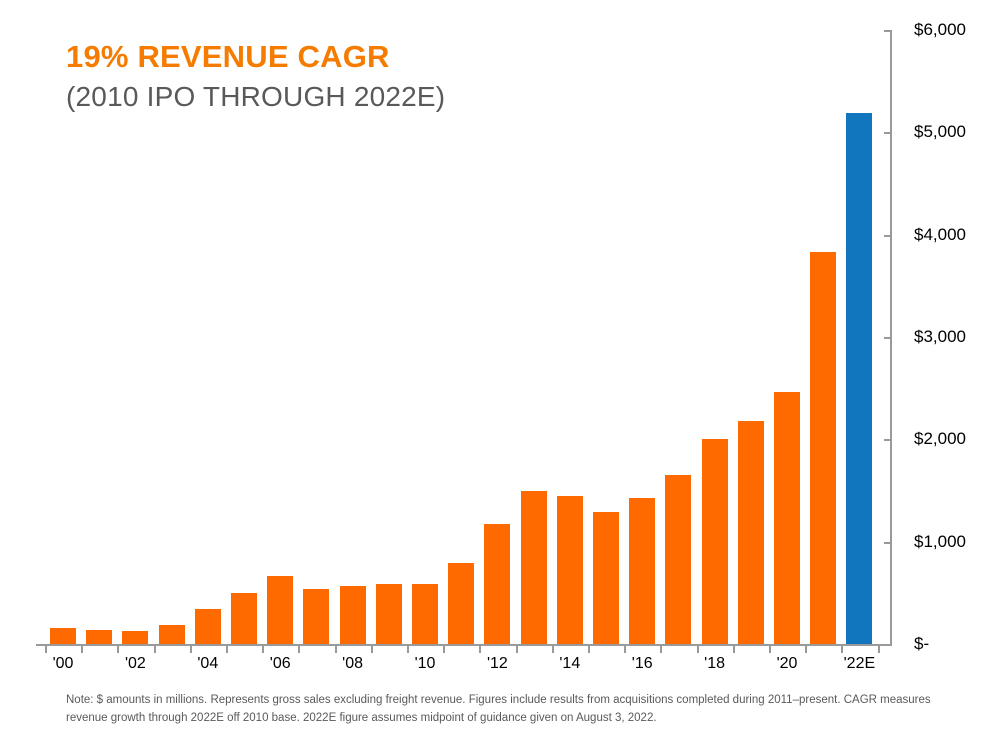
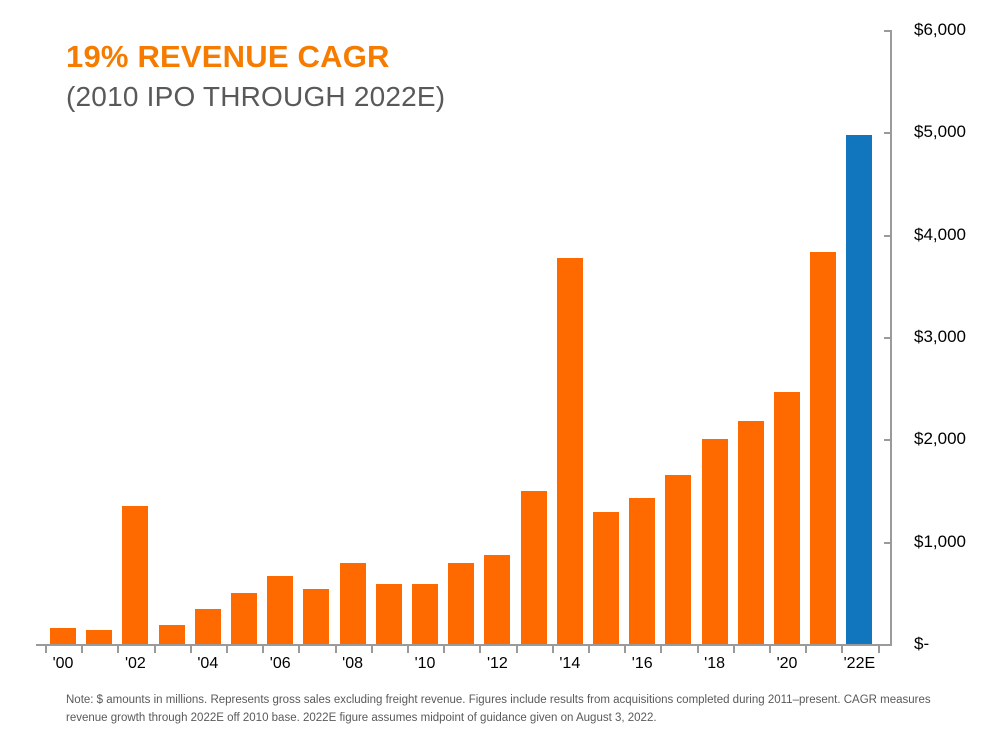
'02: $130 -> $1350
'08: $570 -> $790
'12: $1170 -> $870
'14: $1450 -> $3770
'22E: $5190 -> $4970
